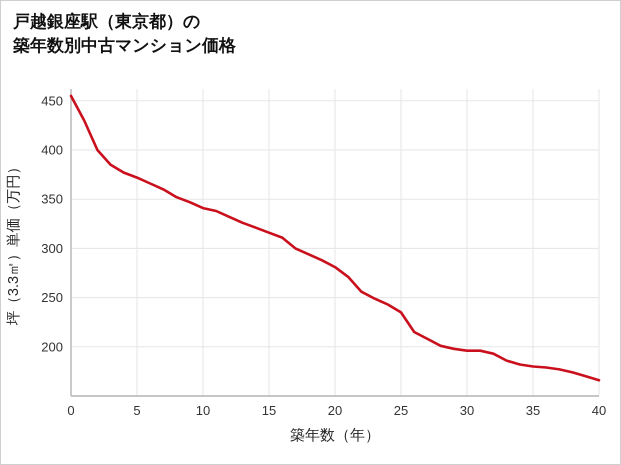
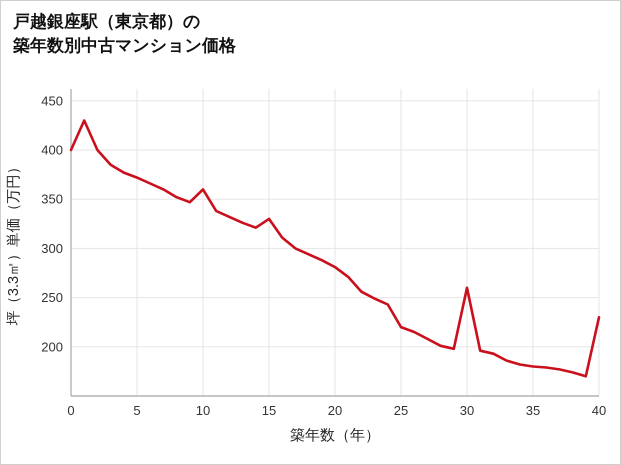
0: 460 -> 400
10: 340 -> 360
15: 320 -> 330
25: 240 -> 220
30: 200 -> 260
40: 170 -> 230
